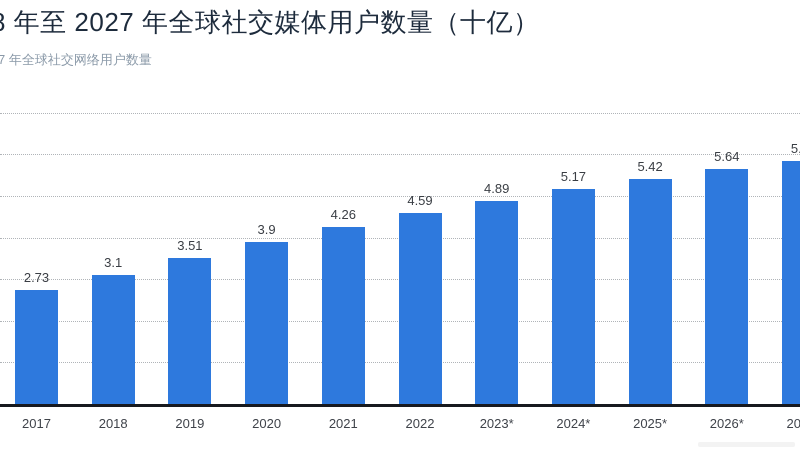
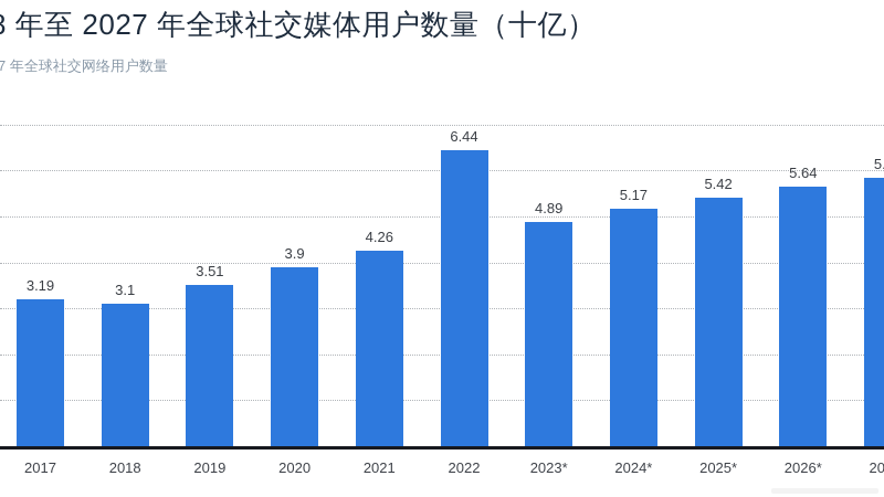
2017: 2.73 -> 3.19
2022: 4.59 -> 6.44
